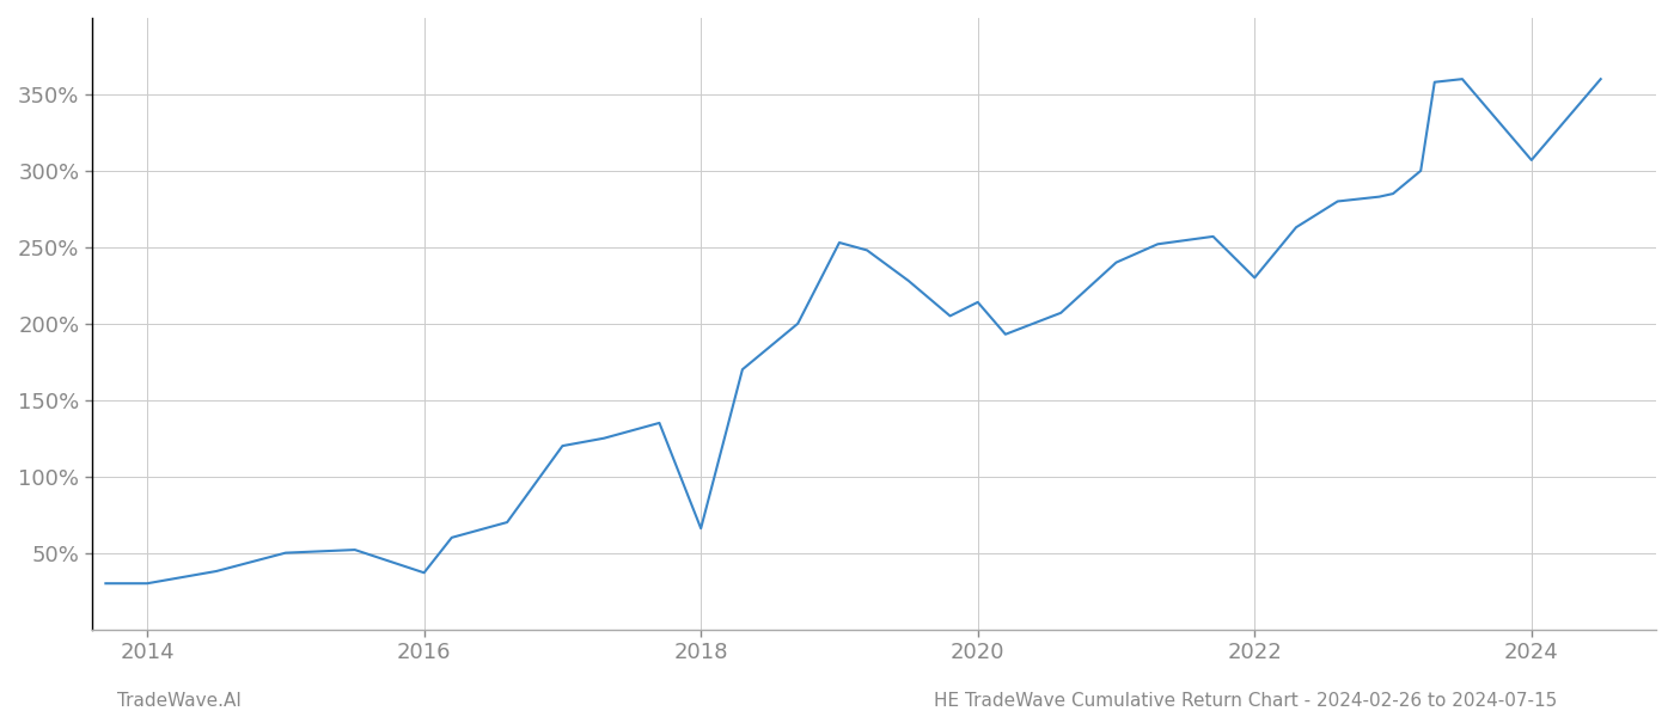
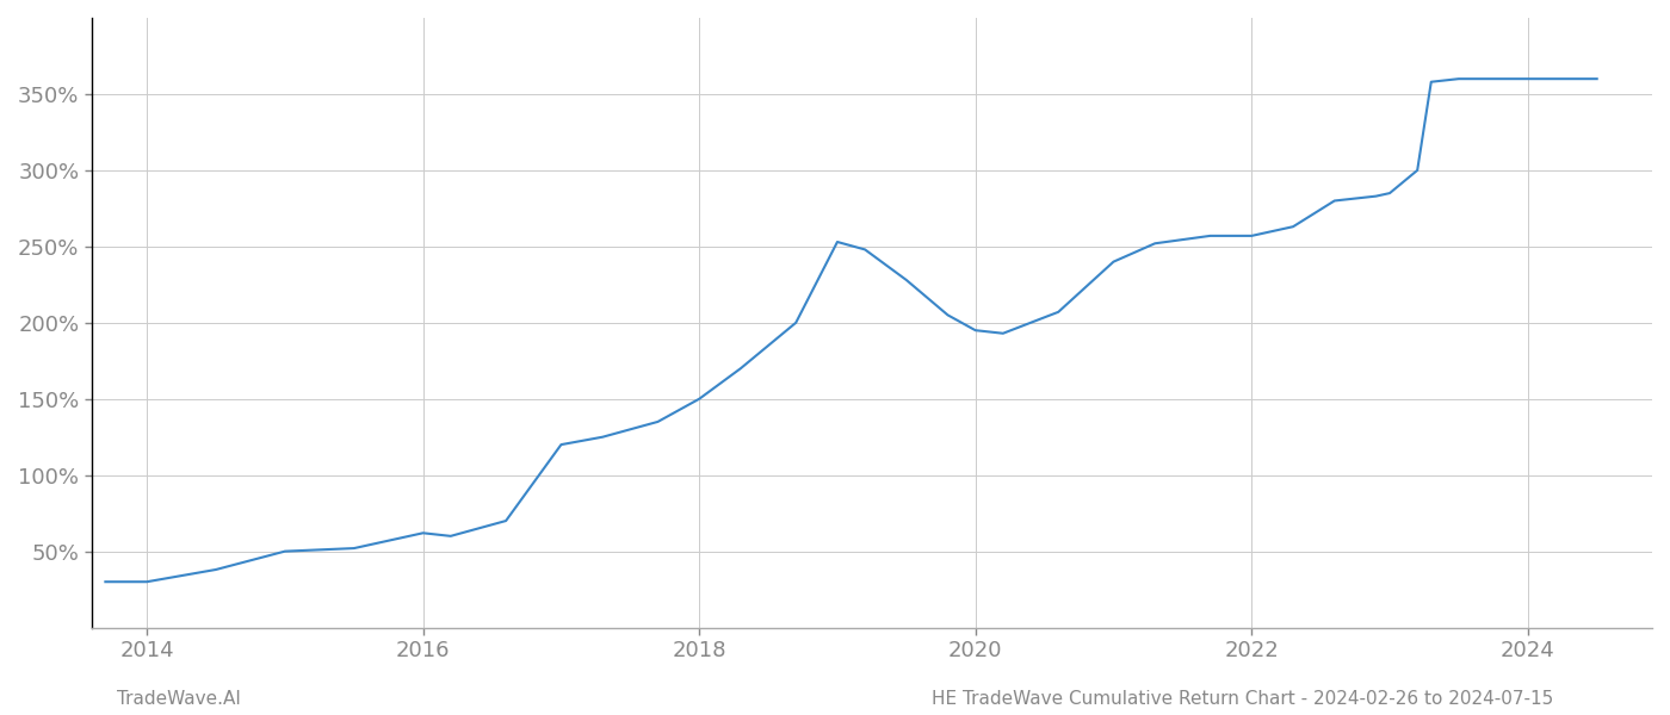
2016: 37% -> 62%
2018: 66% -> 150%
2020: 214% -> 195%
2022: 230% -> 257%
2024: 307% -> 360%
